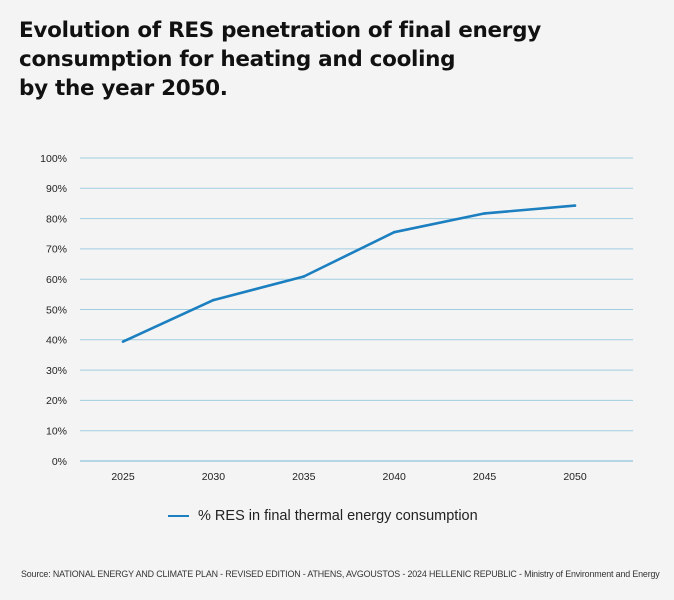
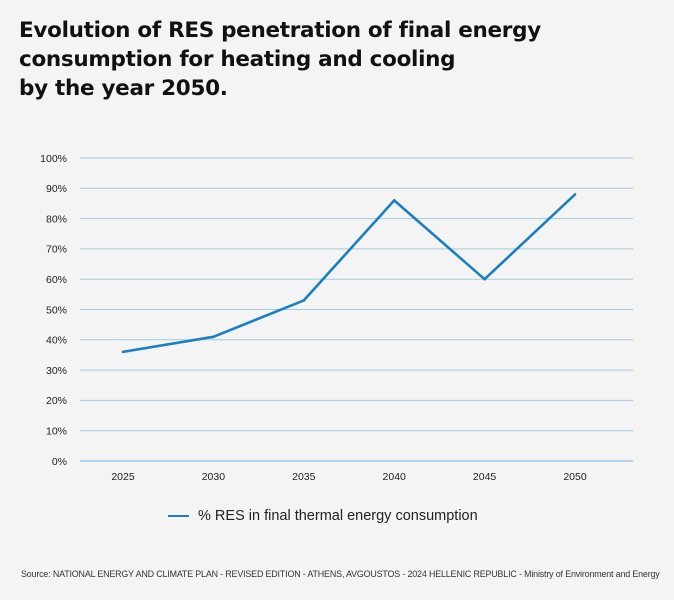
2025: 39% -> 36%
2030: 53% -> 41%
2035: 61% -> 53%
2040: 76% -> 86%
2045: 82% -> 60%
2050: 84% -> 88%
